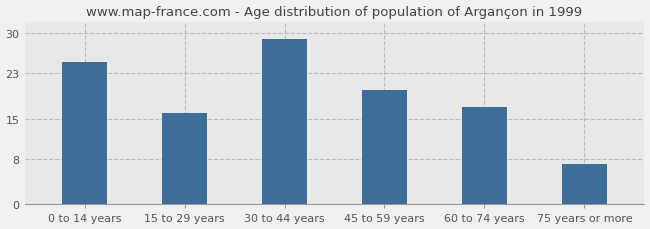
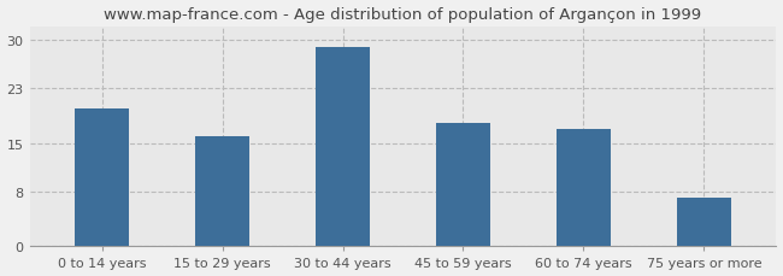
0 to 14 years: 25 -> 20
45 to 59 years: 20 -> 18
